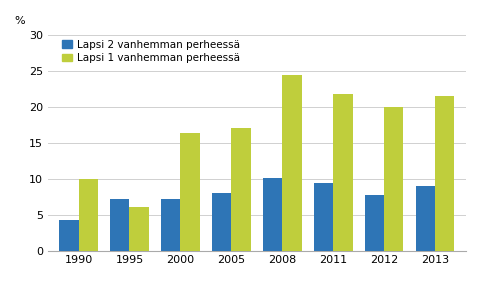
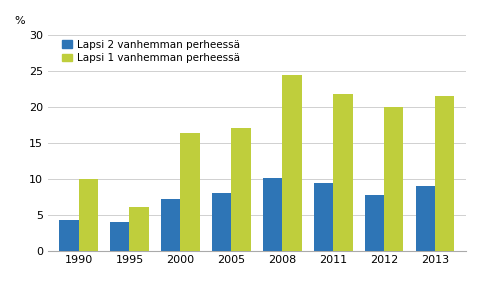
Lapsi 2 vanhemman perheessä/1995: 7.2 -> 4.0
